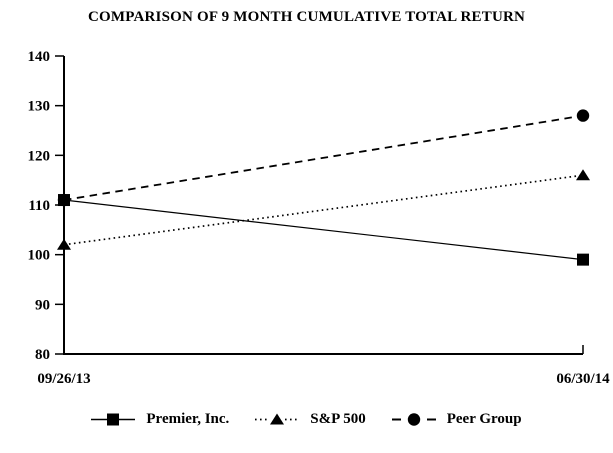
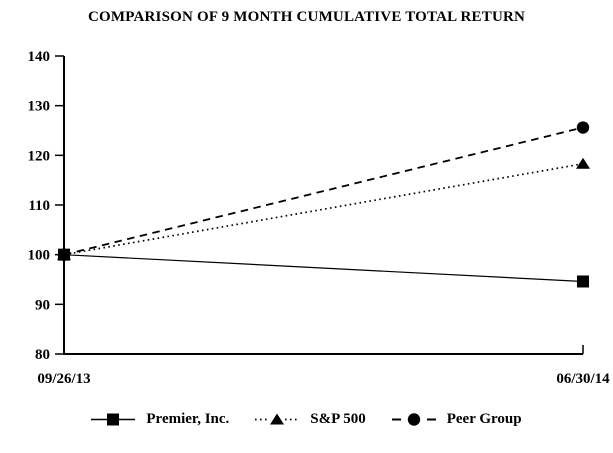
Premier, Inc./09/26/13: 111 -> 100
S&P 500/09/26/13: 102 -> 100
Peer Group/09/26/13: 111 -> 100
Premier, Inc./06/30/14: 99 -> 95
S&P 500/06/30/14: 116 -> 118
Peer Group/06/30/14: 128 -> 126
